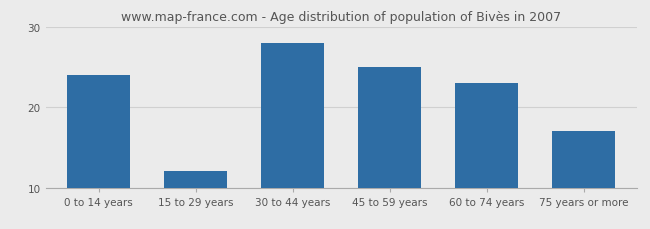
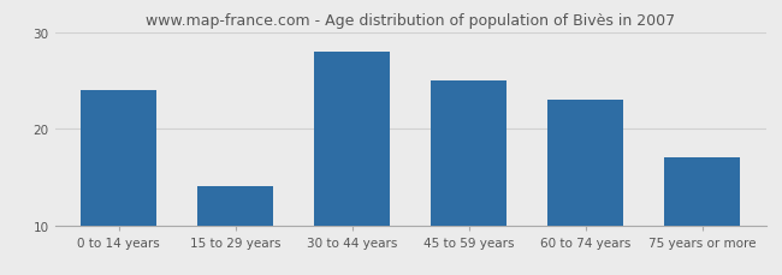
15 to 29 years: 12 -> 14
